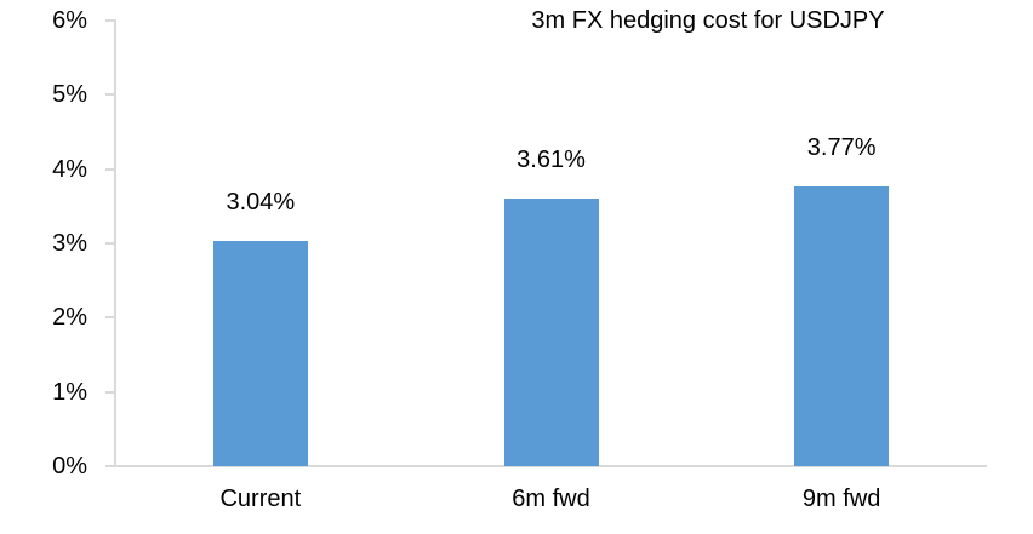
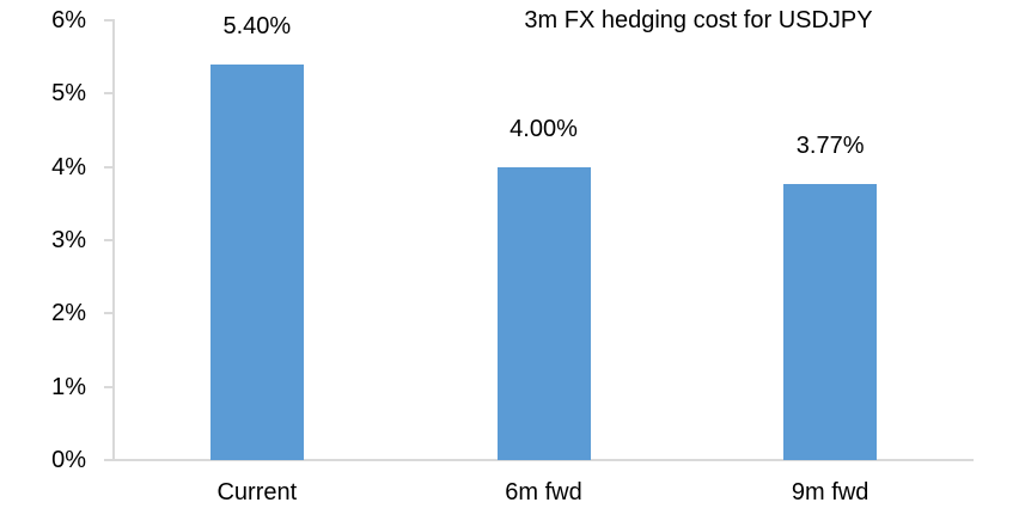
Current: 3.04% -> 5.40%
6m fwd: 3.61% -> 4.00%
